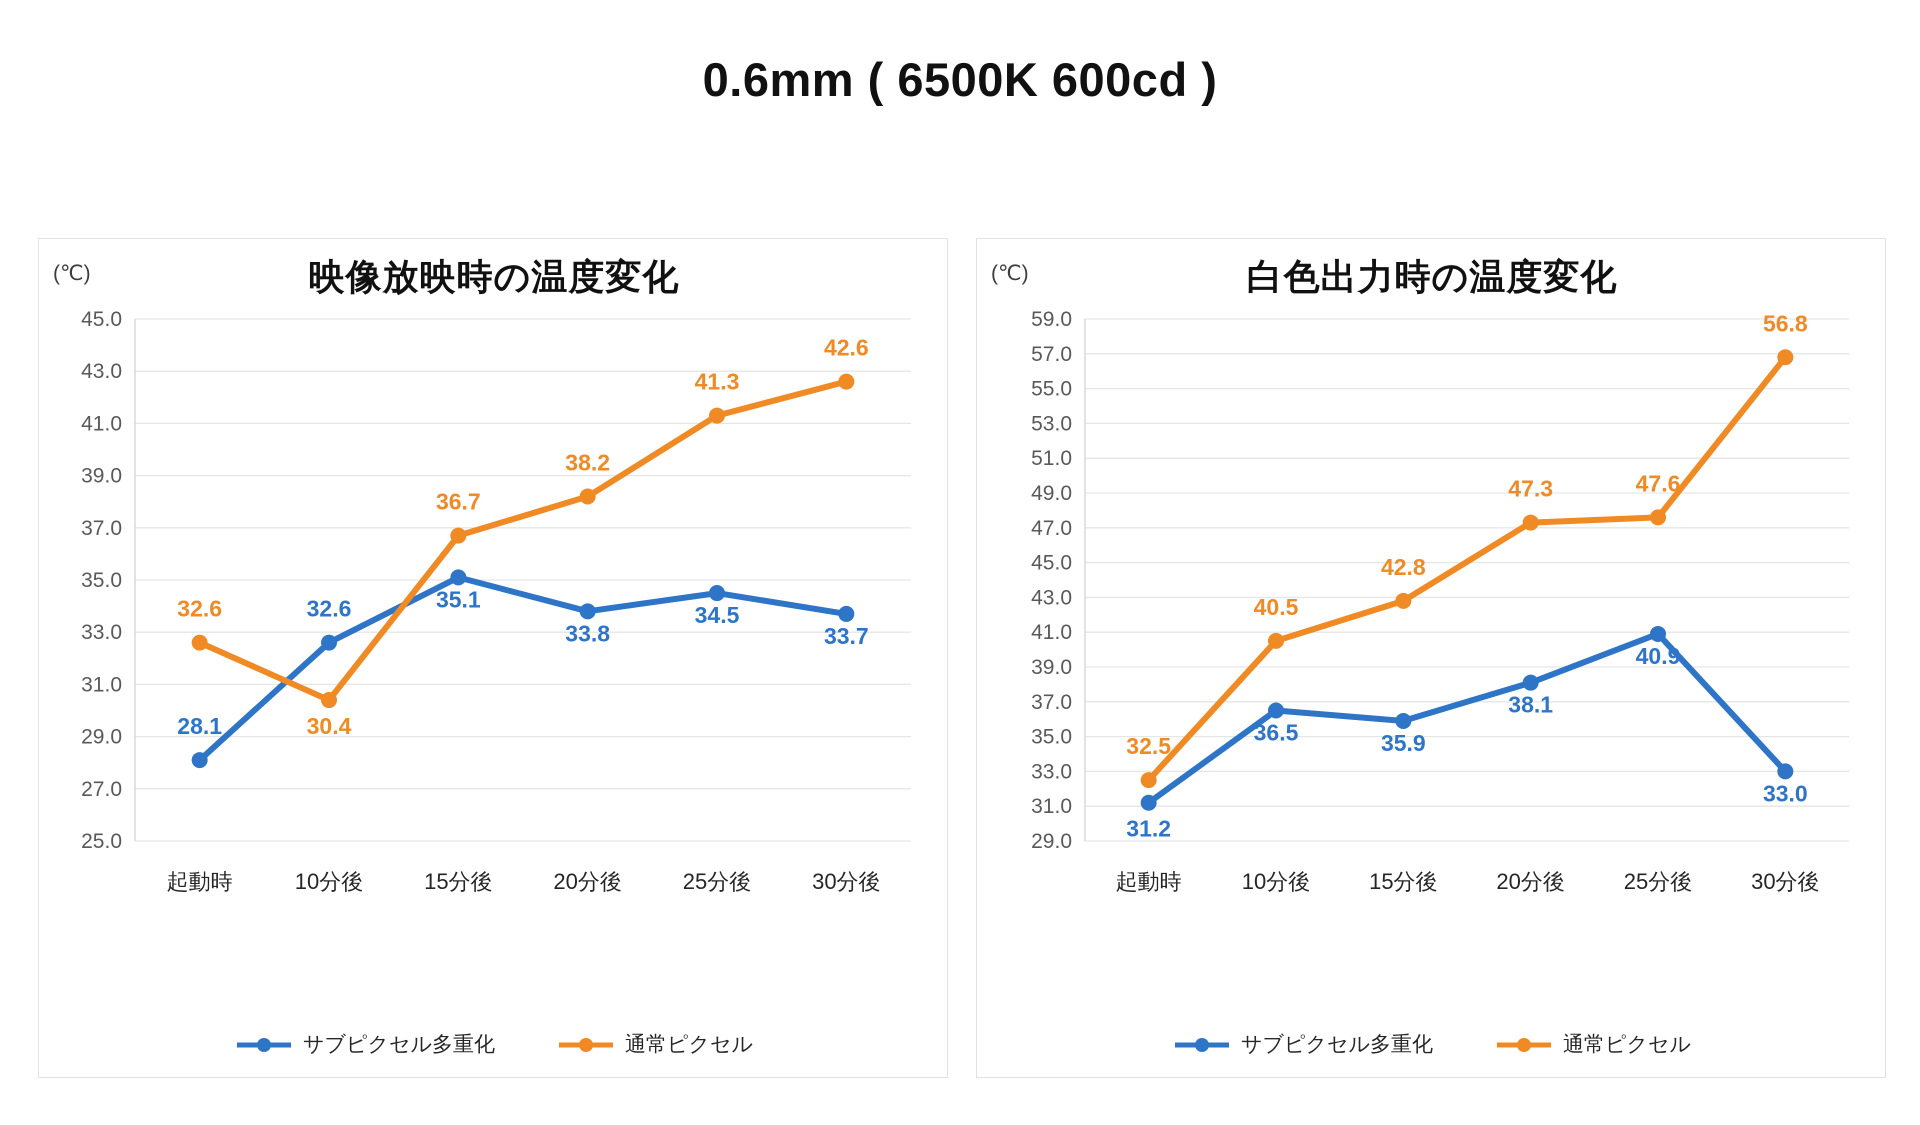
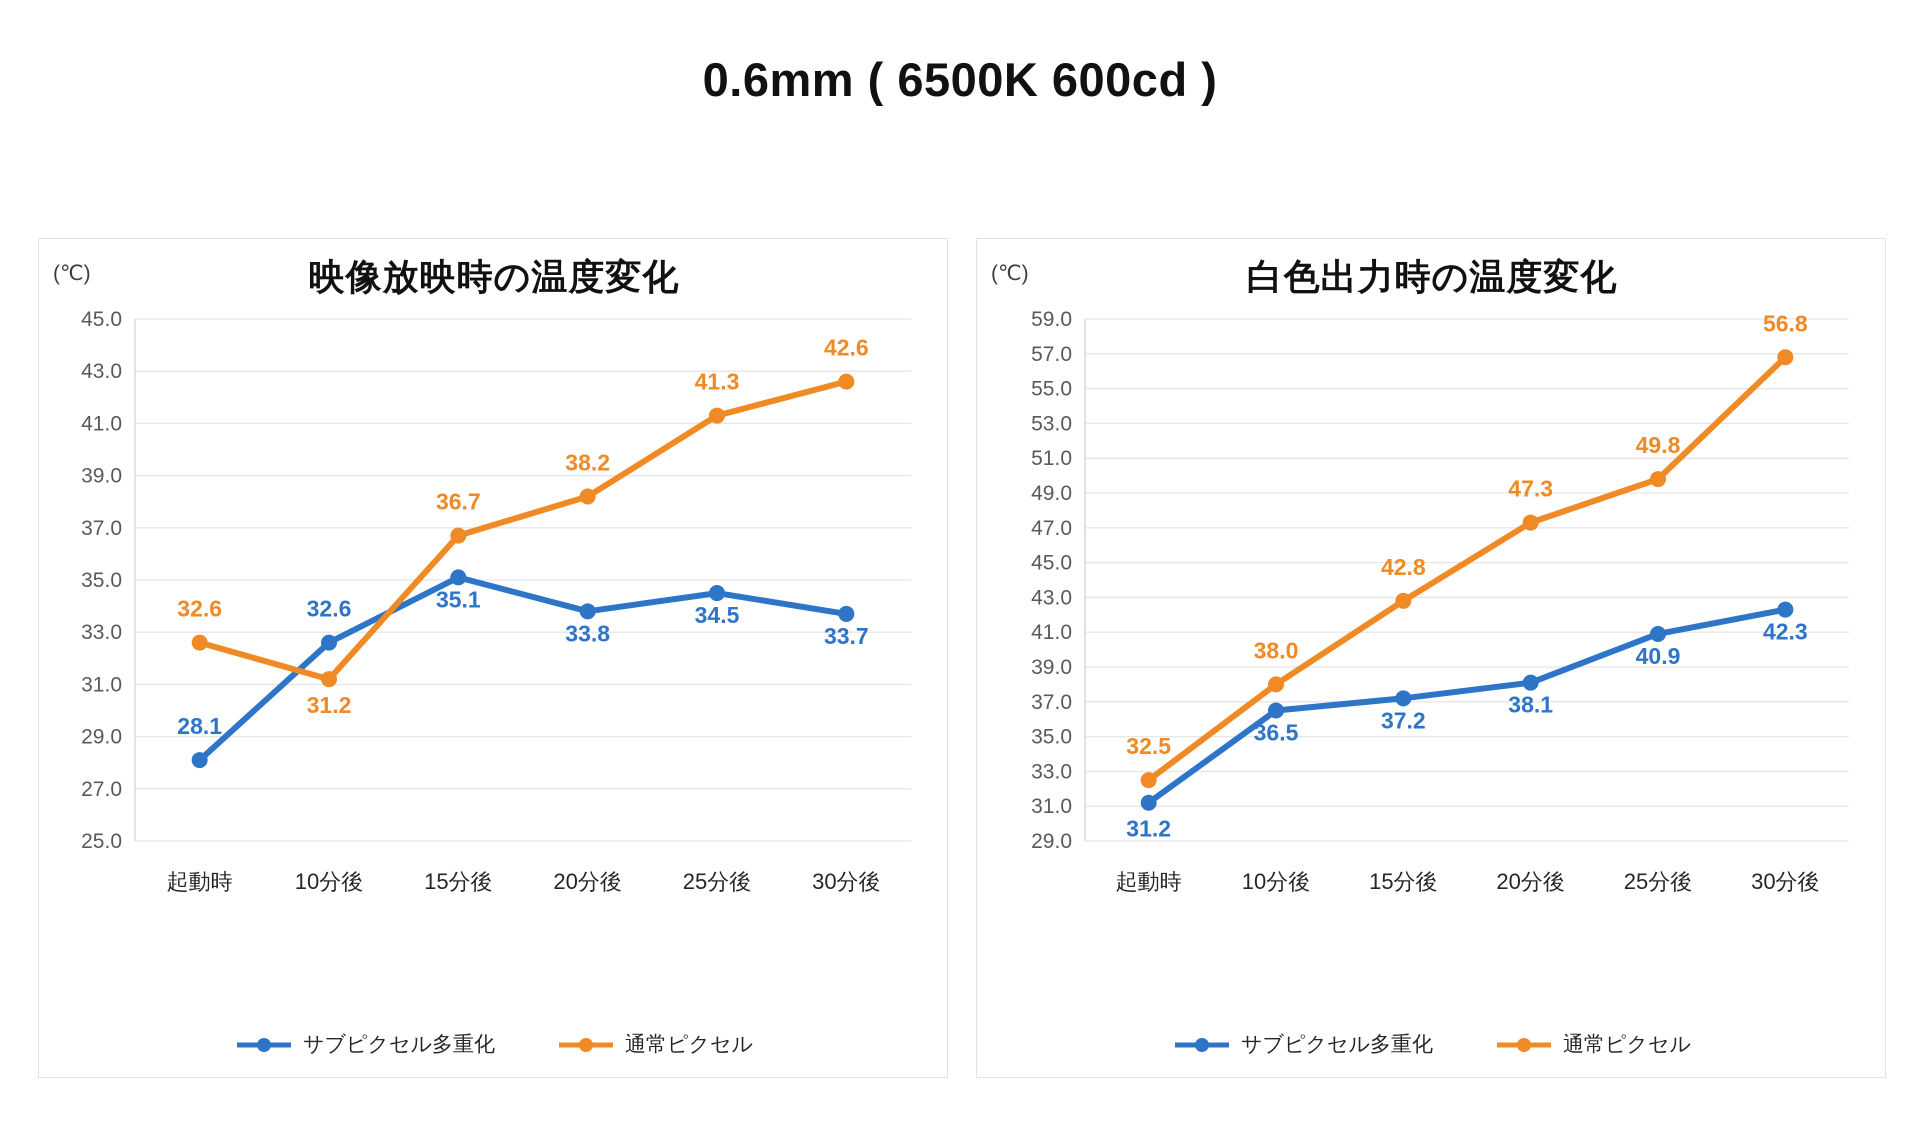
映像放映時の温度変化/通常ピクセル/10分後: 30.4 -> 31.2
白色出力時の温度変化/通常ピクセル/10分後: 40.5 -> 38.0
白色出力時の温度変化/サブピクセル多重化/15分後: 35.9 -> 37.2
白色出力時の温度変化/通常ピクセル/25分後: 47.6 -> 49.8
白色出力時の温度変化/サブピクセル多重化/30分後: 33.0 -> 42.3
